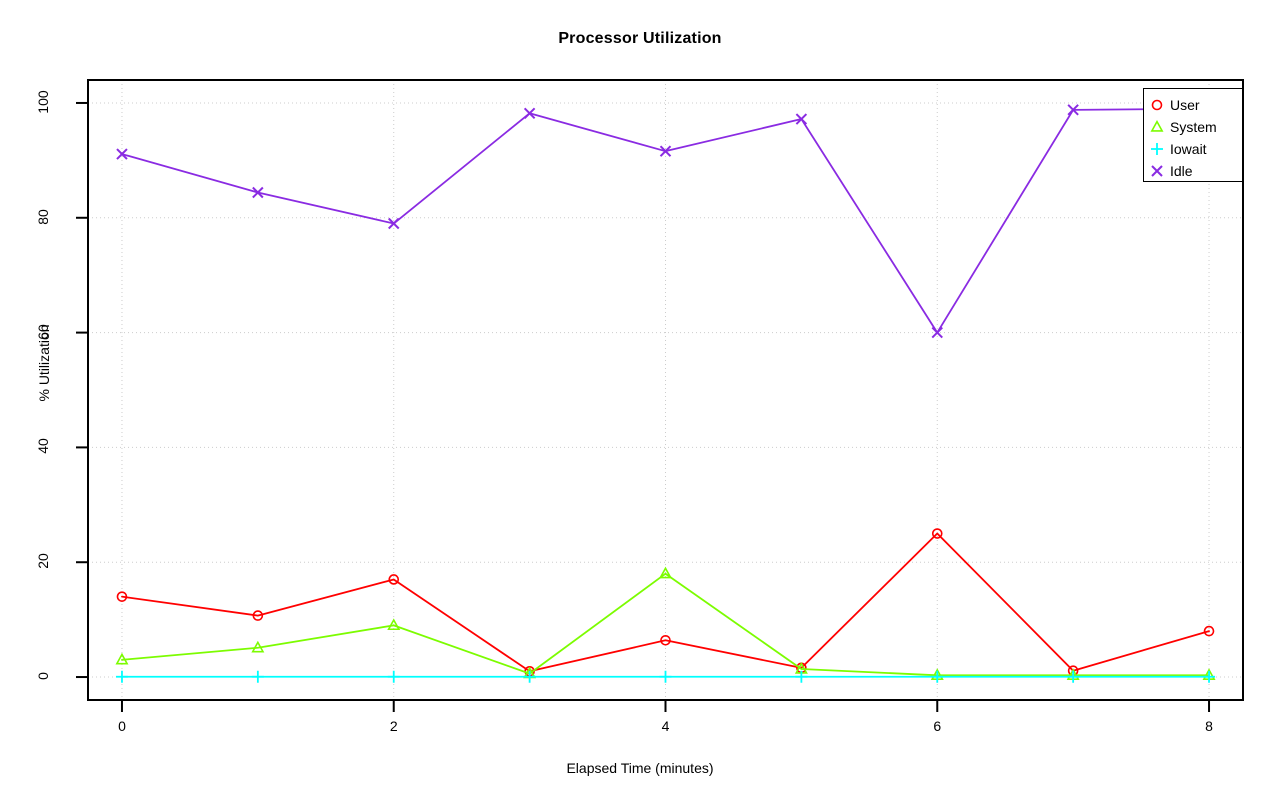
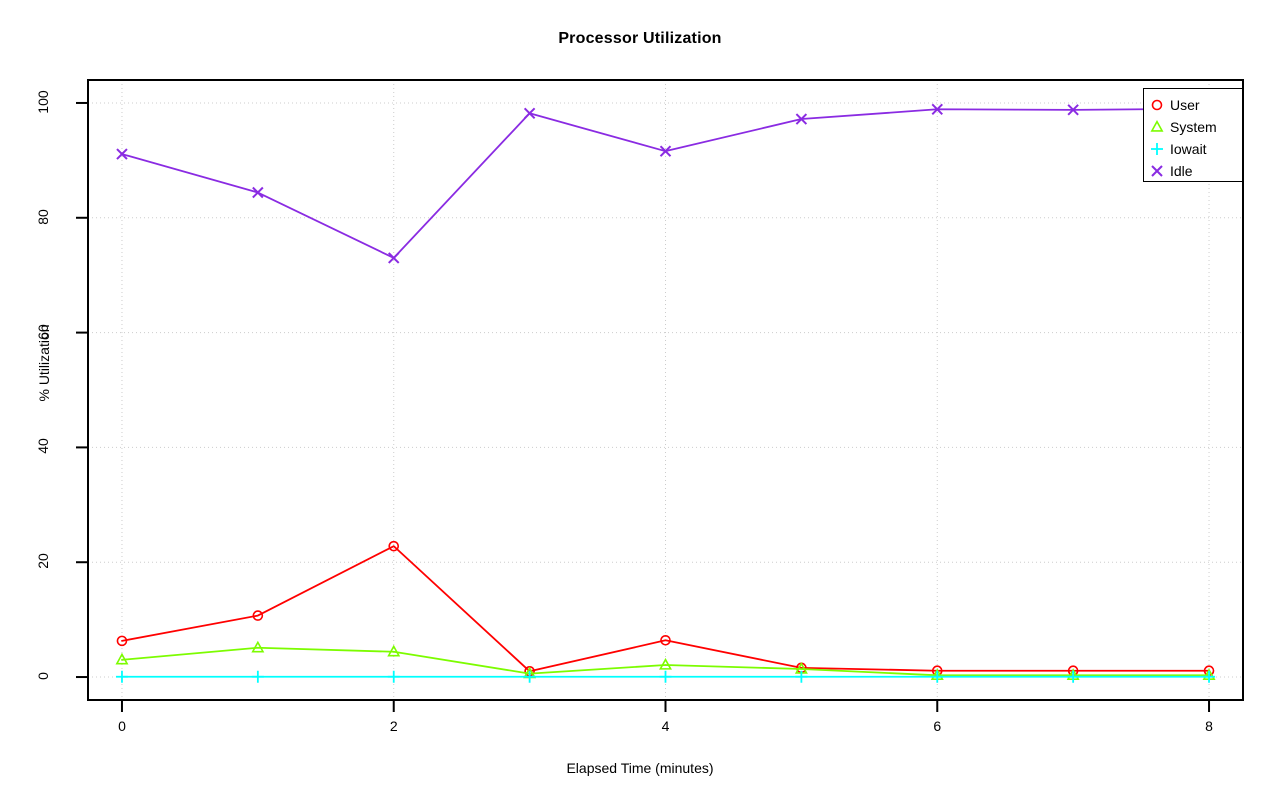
User/0: 14 -> 6
User/2: 17 -> 23
System/2: 9 -> 4
Idle/2: 79 -> 73
System/4: 18 -> 2
User/6: 25 -> 1
Idle/6: 60 -> 99
User/8: 8 -> 1
